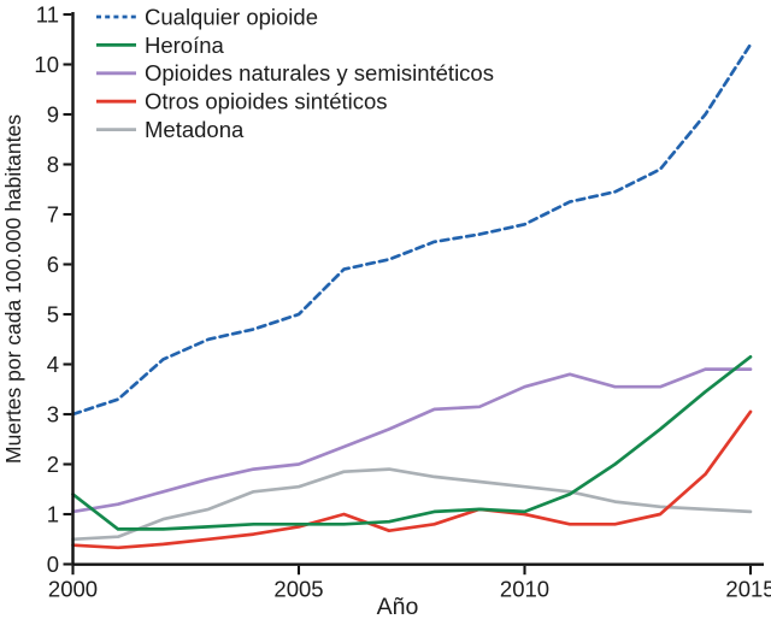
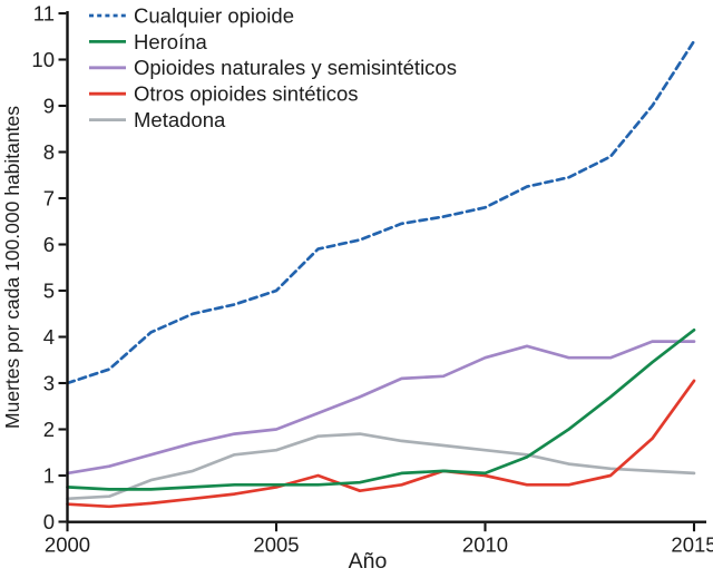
Heroína/2000: 1.4 -> 0.8
